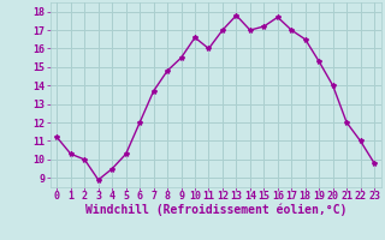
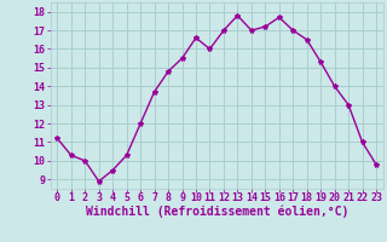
21: 12.0 -> 13.0
